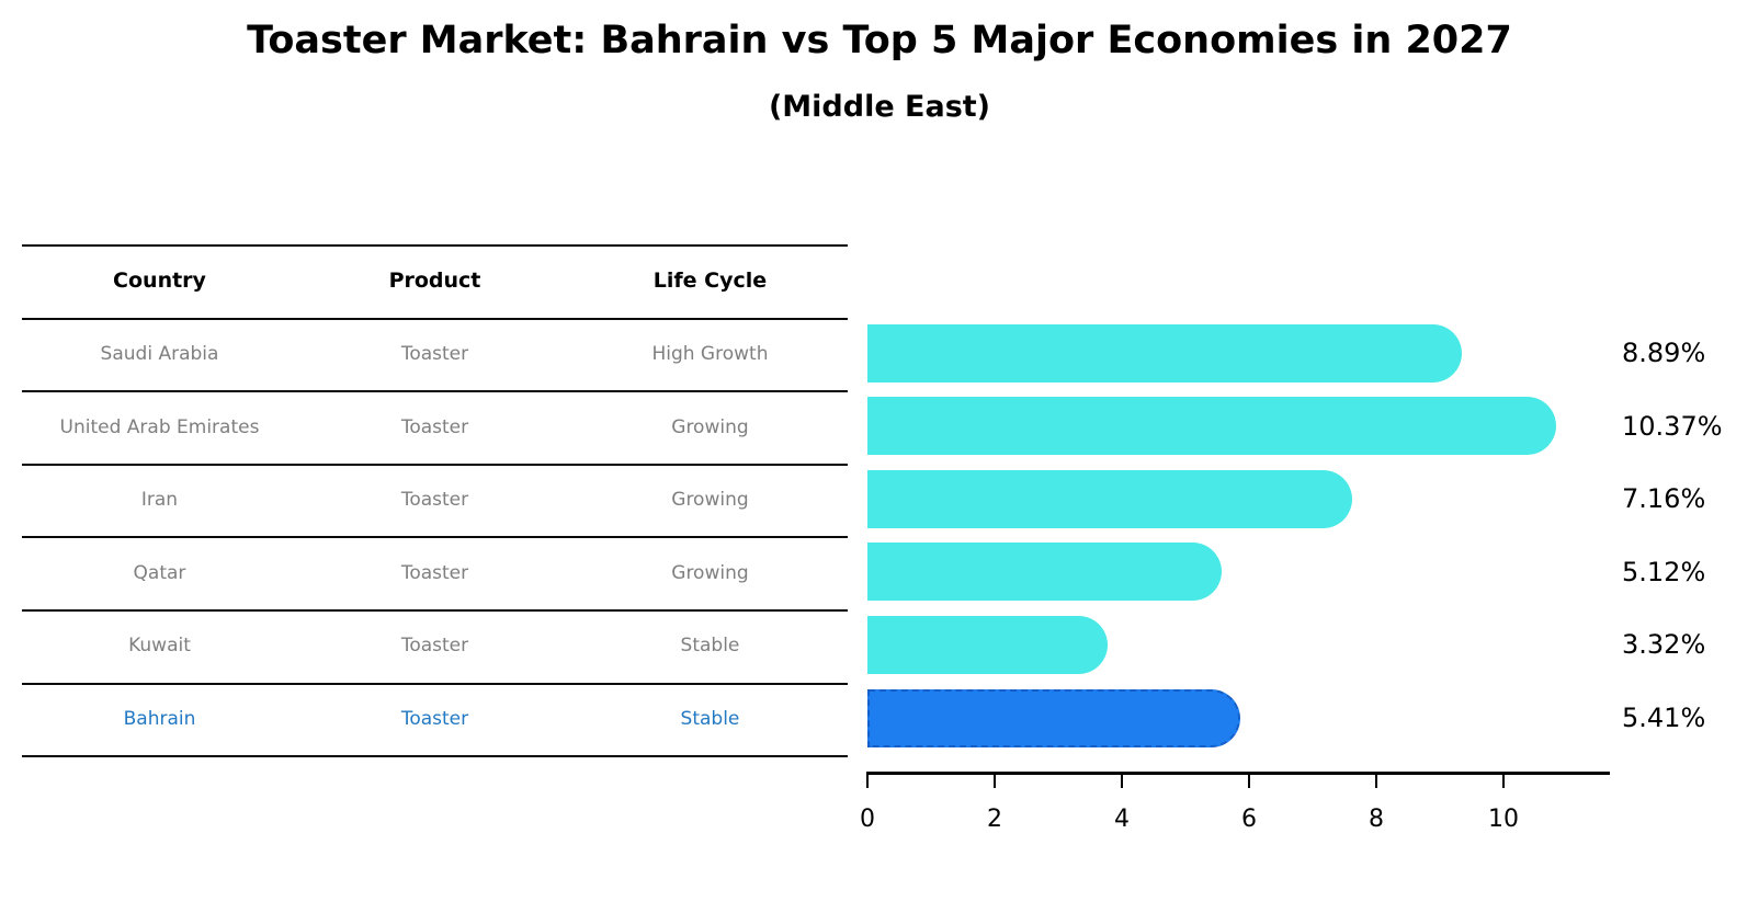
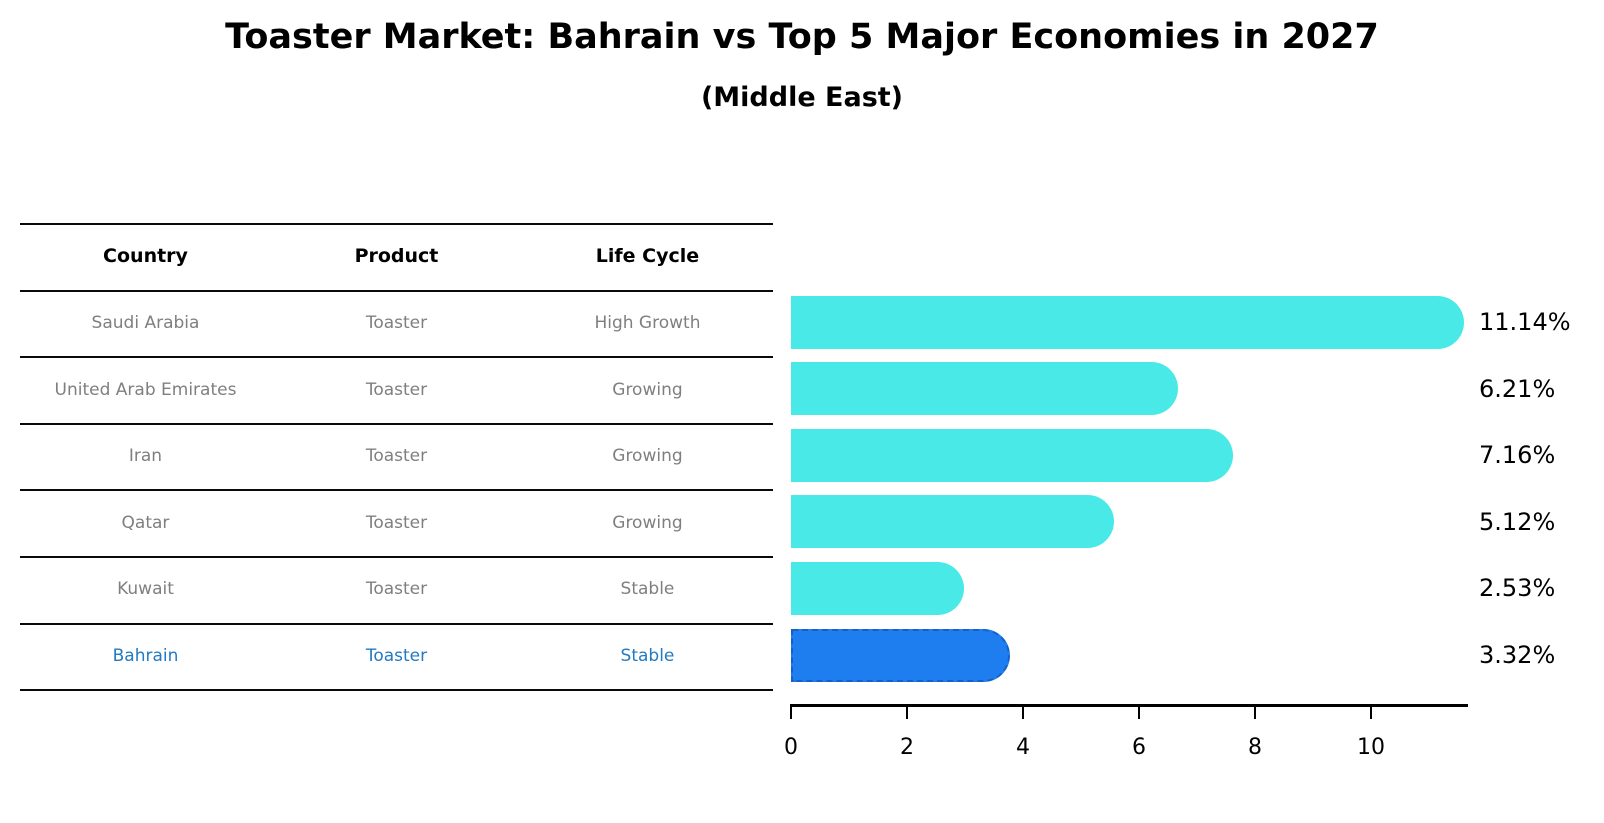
Saudi Arabia: 8.89% -> 11.14%
United Arab Emirates: 10.37% -> 6.21%
Kuwait: 3.32% -> 2.53%
Bahrain: 5.41% -> 3.32%
